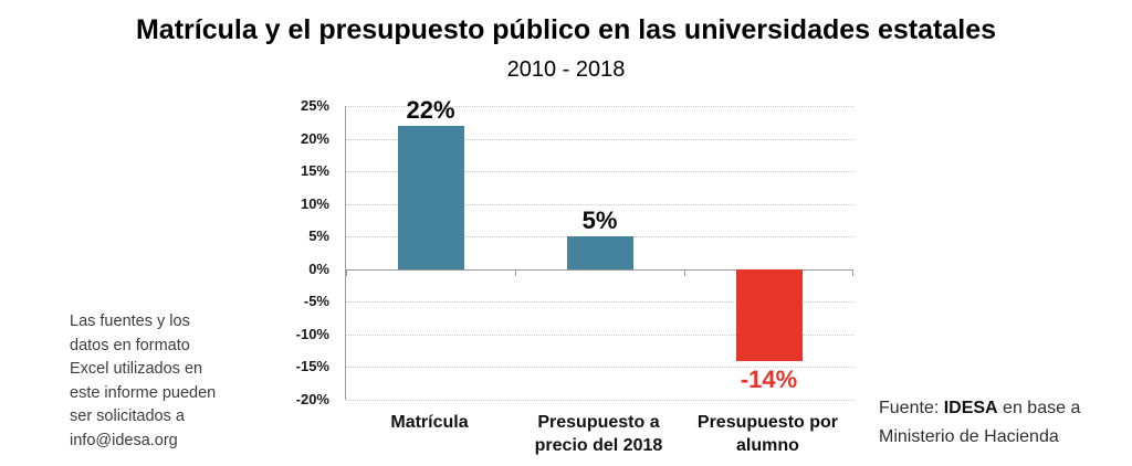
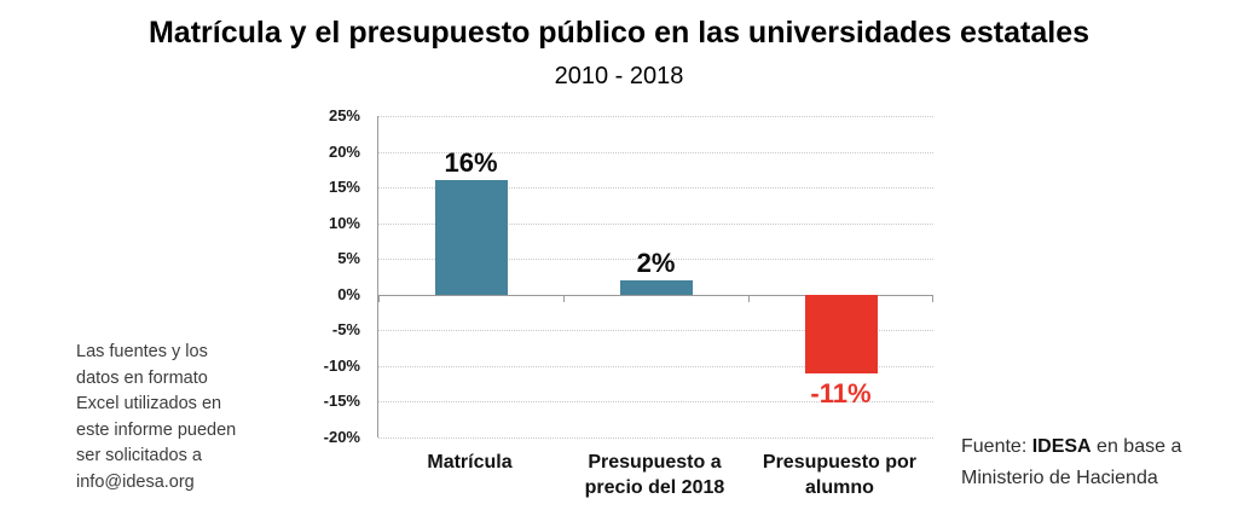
Matrícula: 22% -> 16%
Presupuesto a precio del 2018: 5% -> 2%
Presupuesto por alumno: -14% -> -11%
